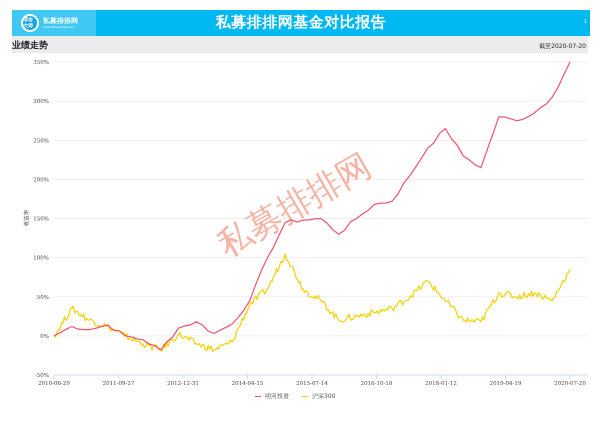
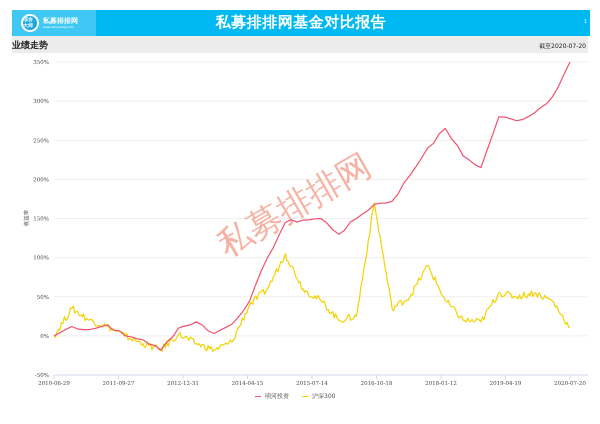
沪深300/2016-10-18: 30% -> 170%
沪深300/2018-01-12: 70% -> 90%
沪深300/2020-07-20: 80% -> 10%
